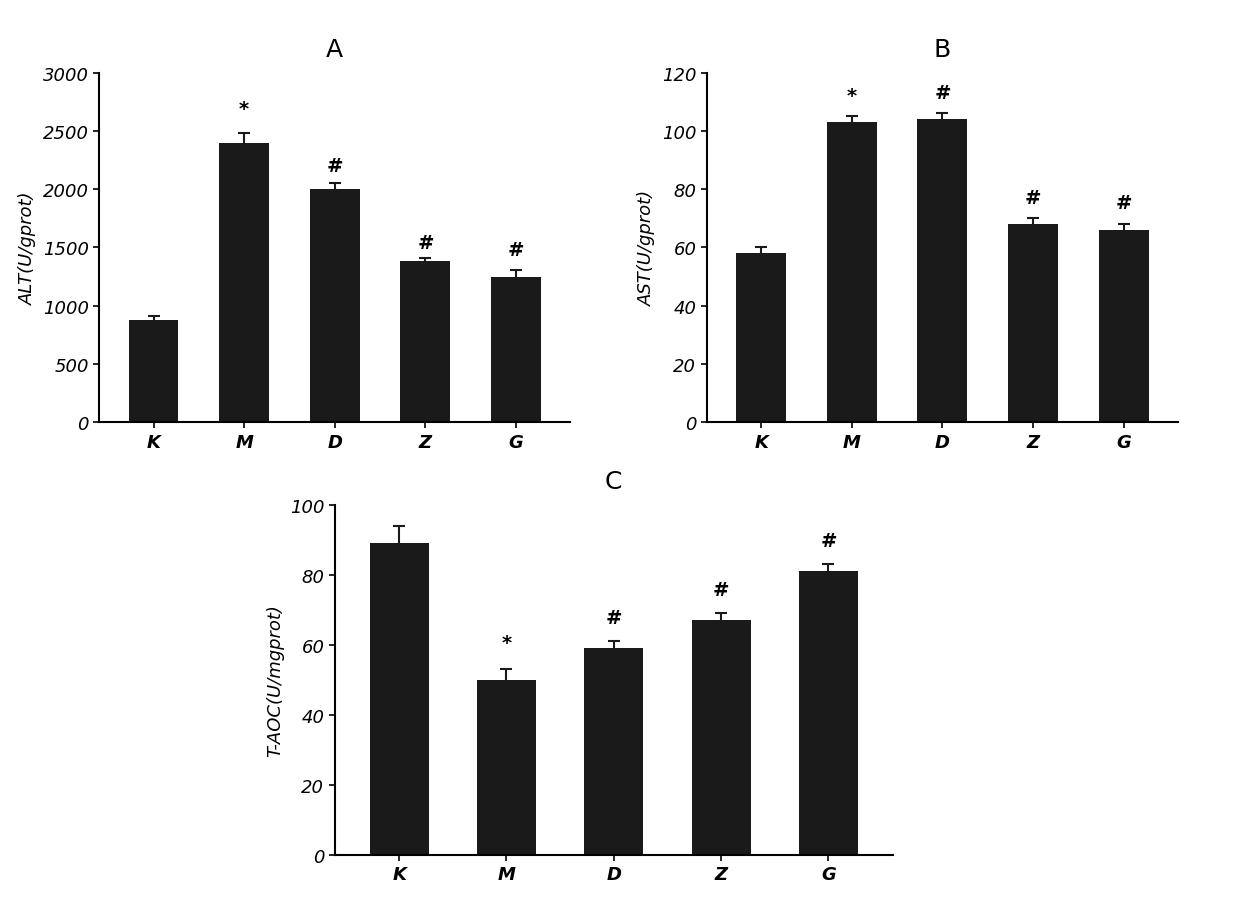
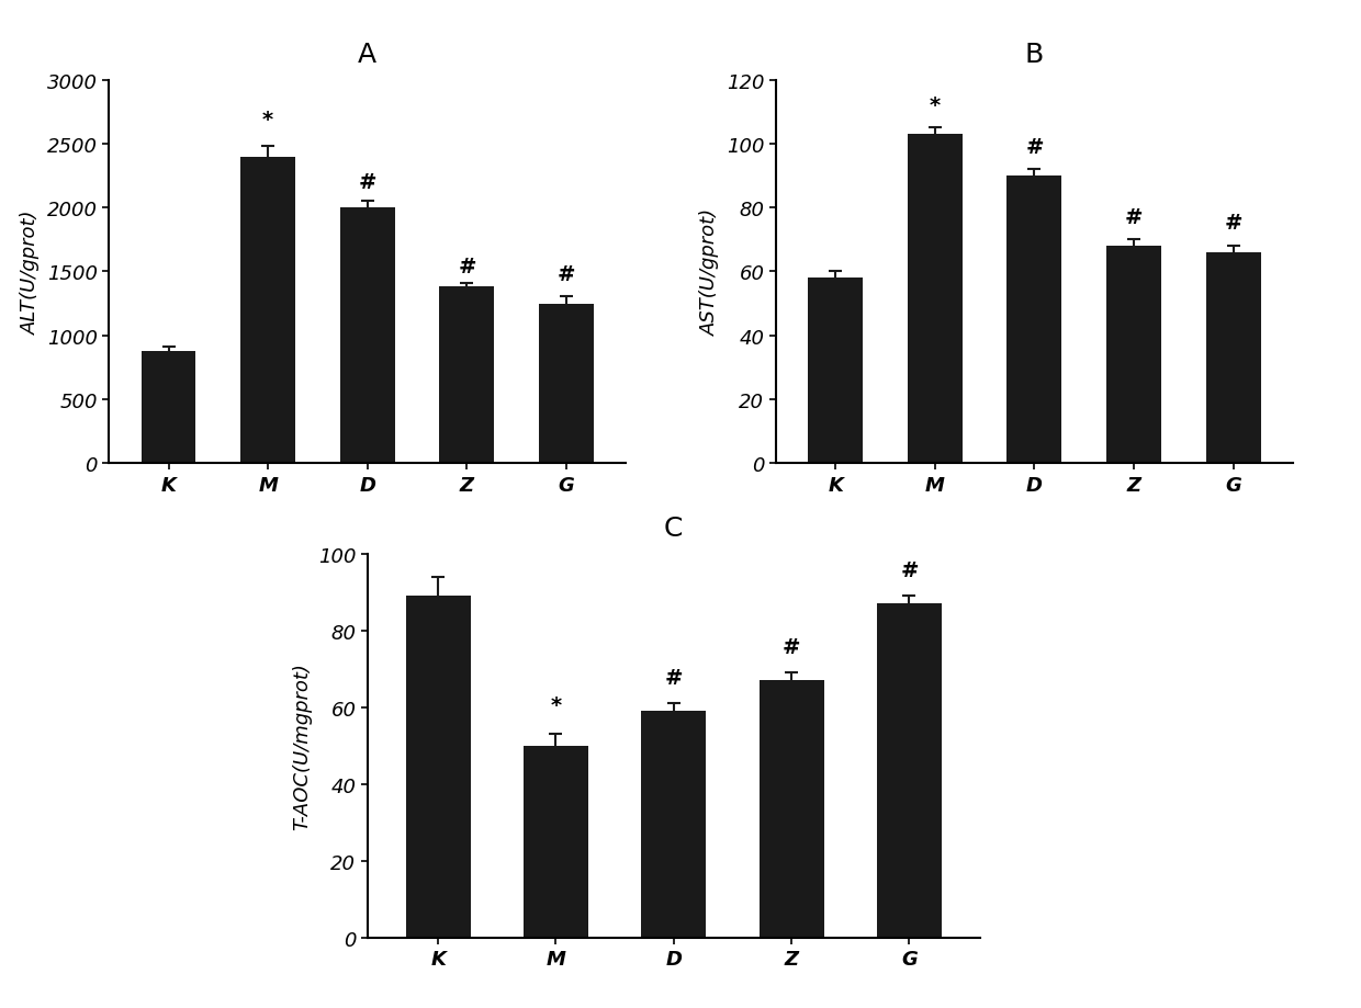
B/D: 104 -> 90
C/G: 81 -> 87
